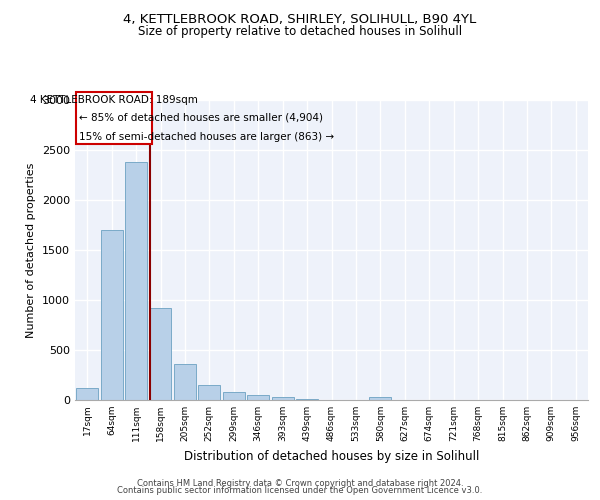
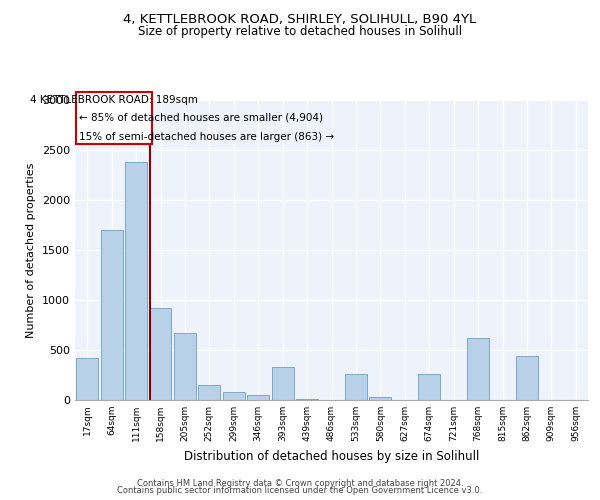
17sqm: 120 -> 420
205sqm: 360 -> 670
393sqm: 30 -> 330
533sqm: 0 -> 260
674sqm: 0 -> 260
768sqm: 0 -> 620
862sqm: 0 -> 440
